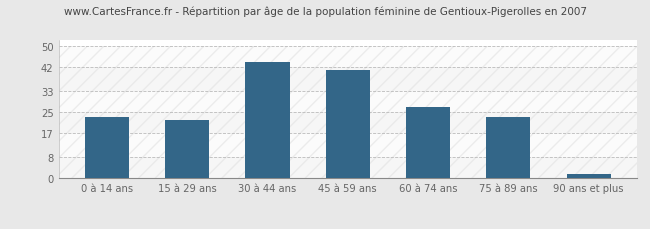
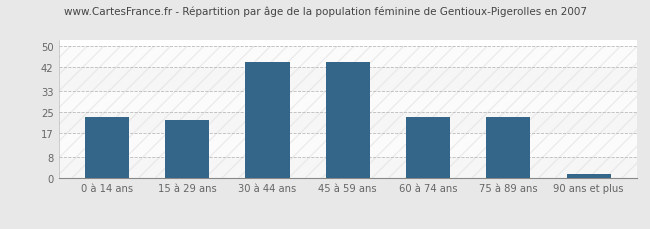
45 à 59 ans: 41.0 -> 44.0
60 à 74 ans: 27.0 -> 23.0
